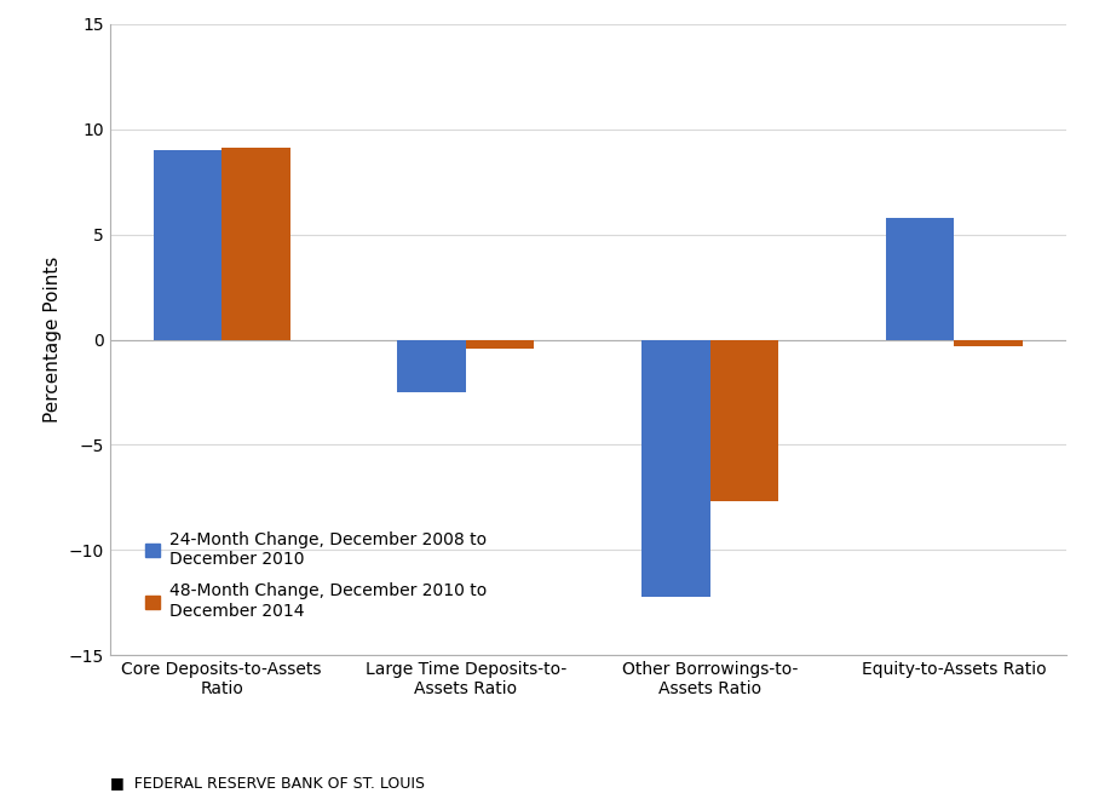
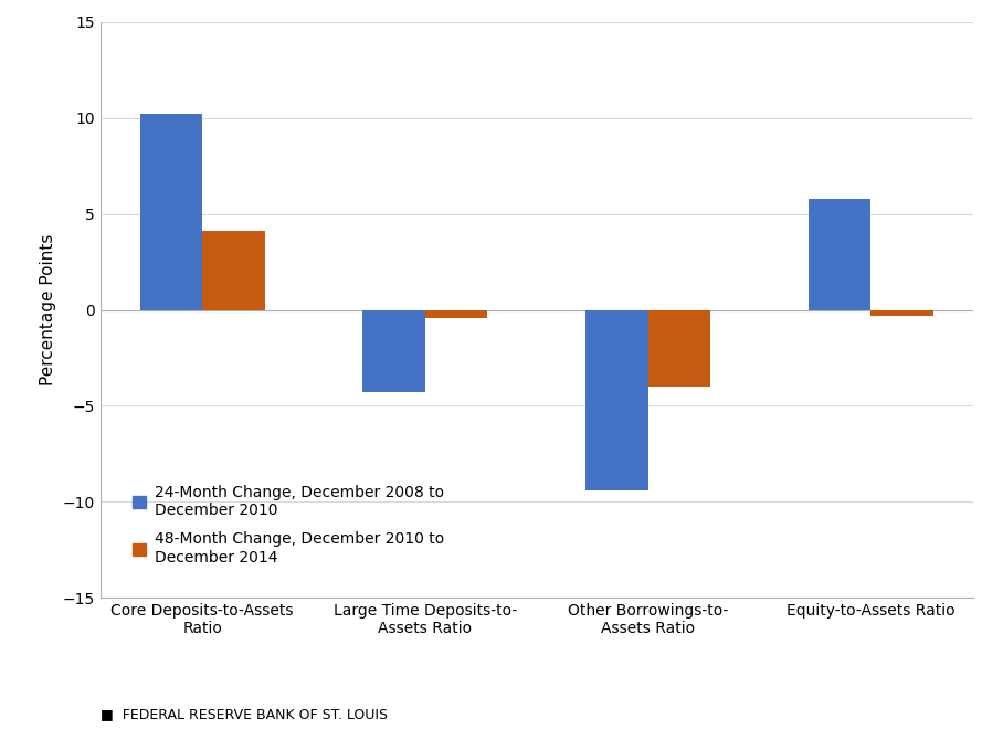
24-Month Change, December 2008 to December 2010/Core Deposits-to-Assets Ratio: 9.0 -> 10.2
48-Month Change, December 2010 to December 2014/Core Deposits-to-Assets Ratio: 9.1 -> 4.1
24-Month Change, December 2008 to December 2010/Large Time Deposits-to- Assets Ratio: -2.5 -> -4.3
24-Month Change, December 2008 to December 2010/Other Borrowings-to- Assets Ratio: -12.2 -> -9.4
48-Month Change, December 2010 to December 2014/Other Borrowings-to- Assets Ratio: -7.7 -> -4.0
